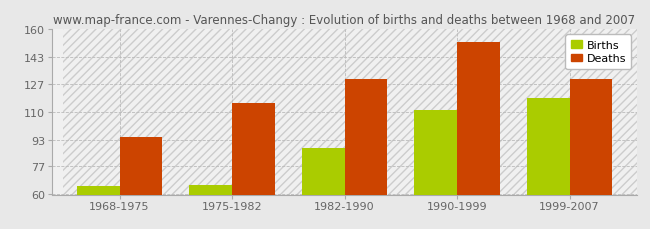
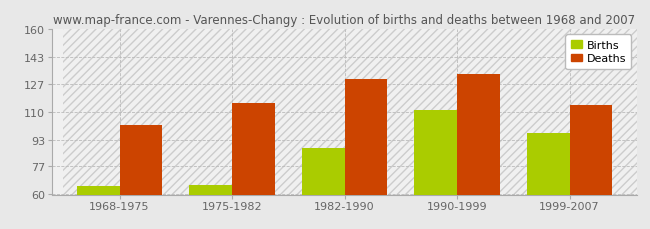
Deaths/1968-1975: 95 -> 102
Deaths/1990-1999: 152 -> 133
Births/1999-2007: 118 -> 97
Deaths/1999-2007: 130 -> 114
